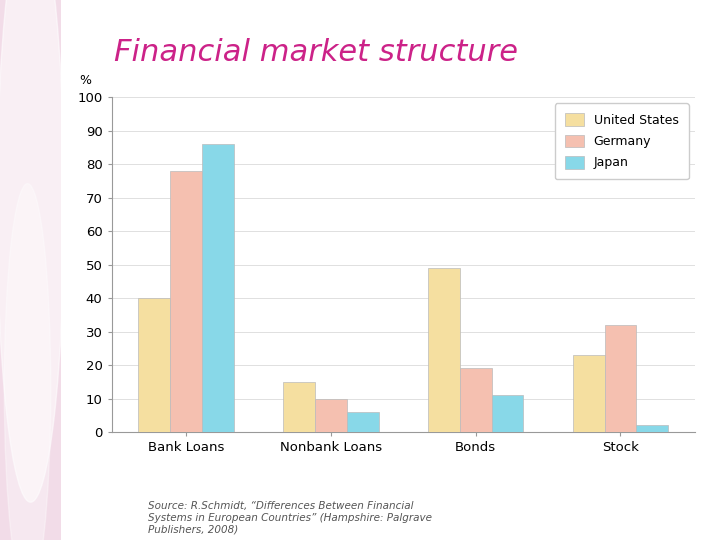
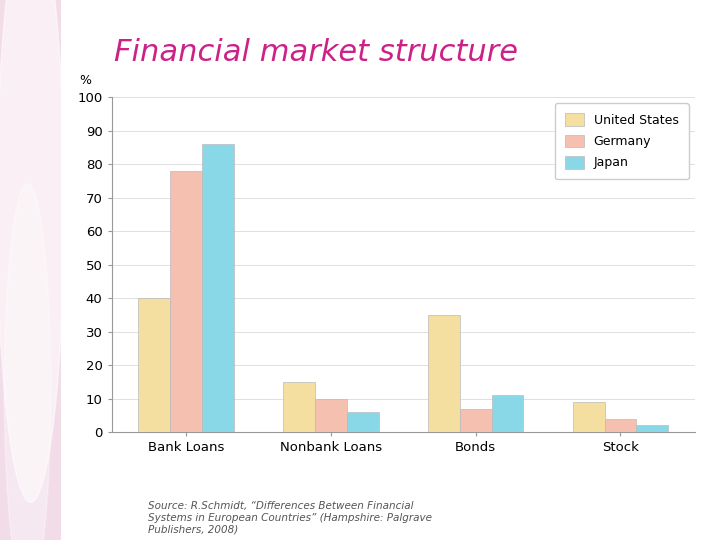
United States/Bonds: 49 -> 35
Germany/Bonds: 19 -> 7
United States/Stock: 23 -> 9
Germany/Stock: 32 -> 4
